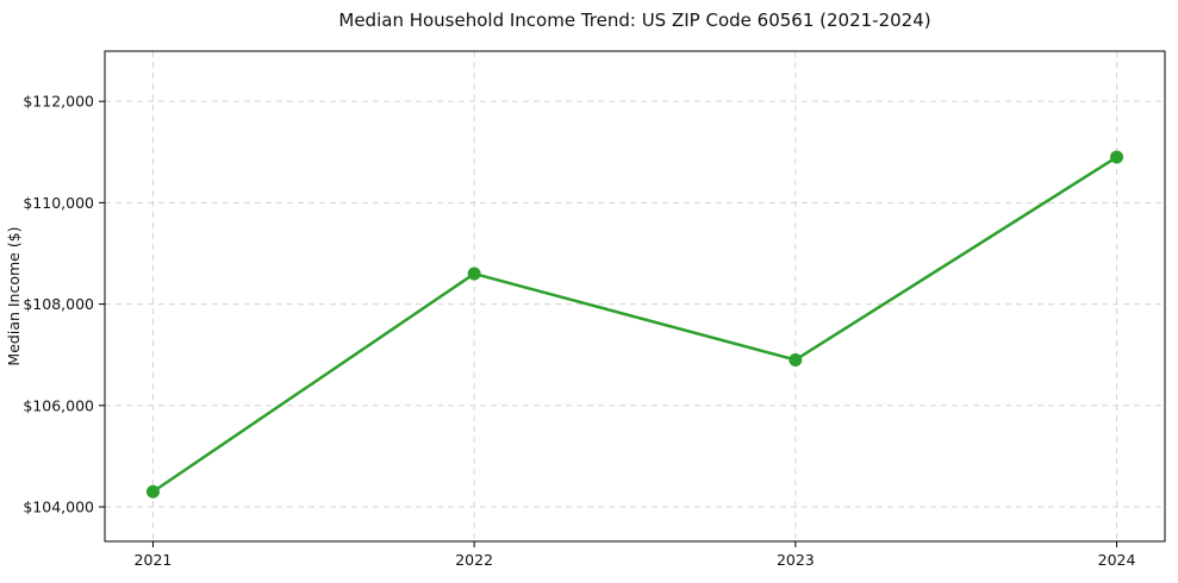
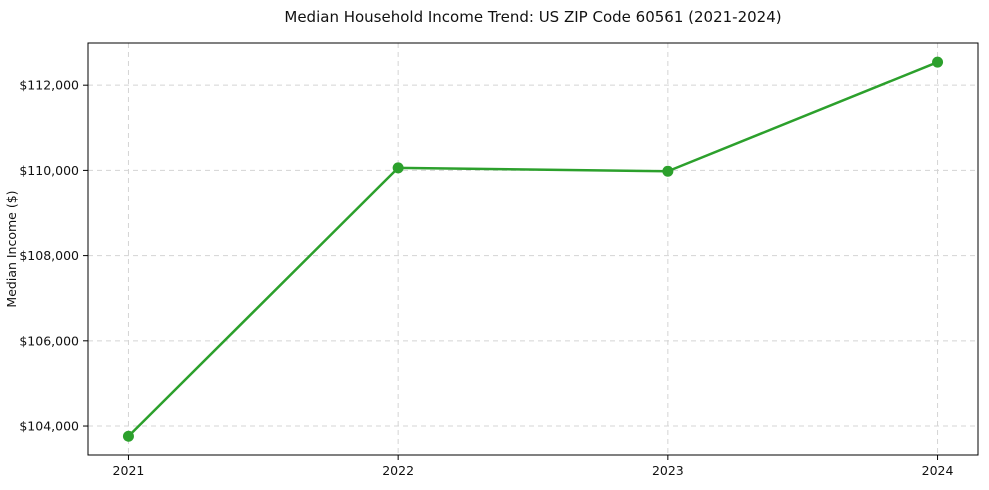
2021: $104300 -> $103800
2022: $108600 -> $110100
2023: $106900 -> $110000
2024: $110900 -> $112500
